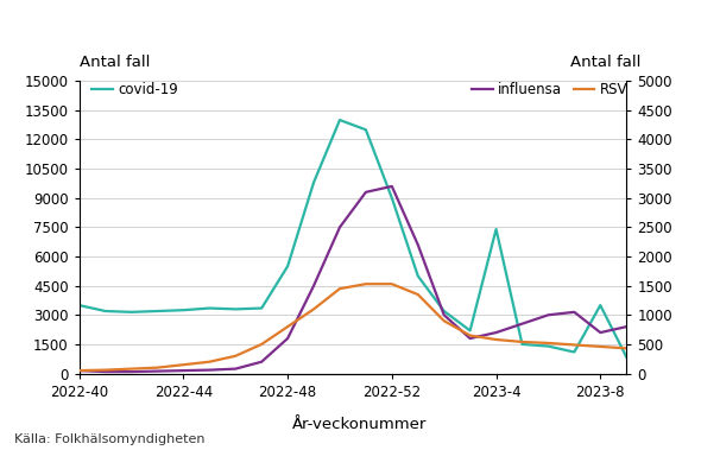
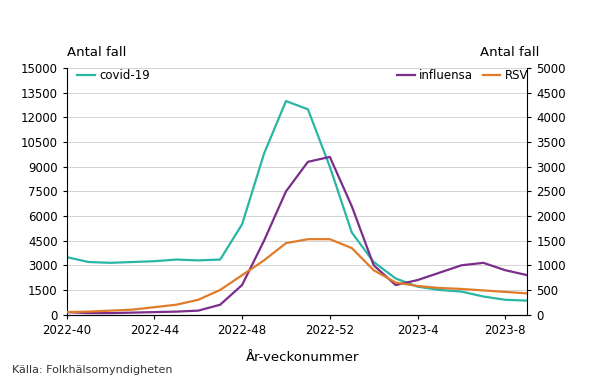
covid-19/2023-4: 7400 -> 1700
covid-19/2023-8: 3500 -> 900
influensa/2023-8: 700 -> 900
